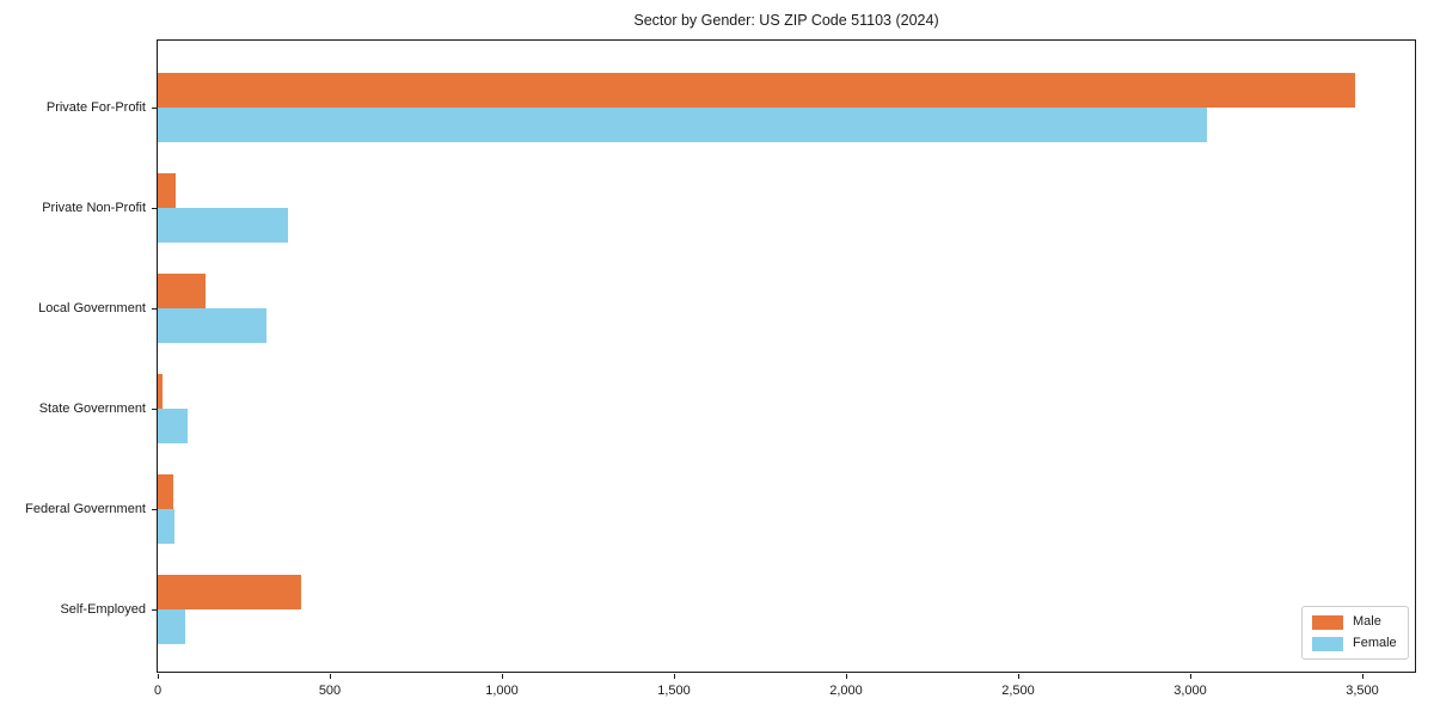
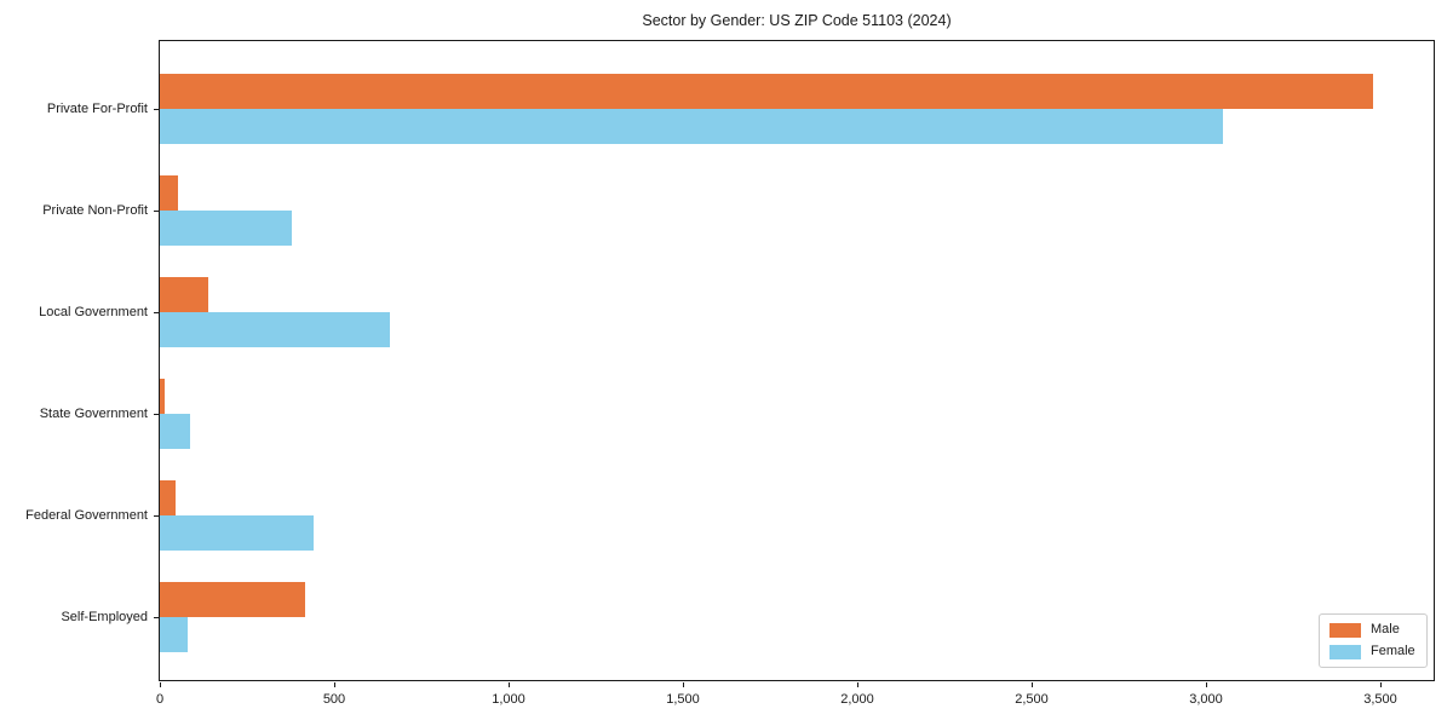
Female/Local Government: 320 -> 660
Female/Federal Government: 50 -> 440
